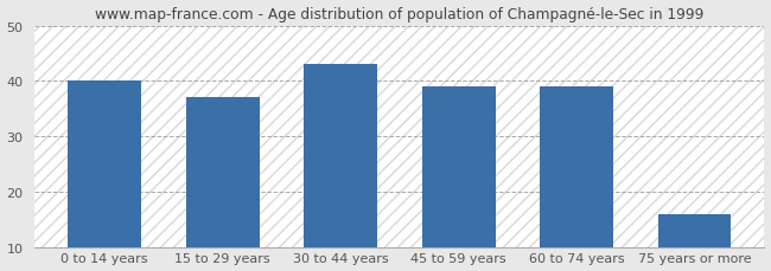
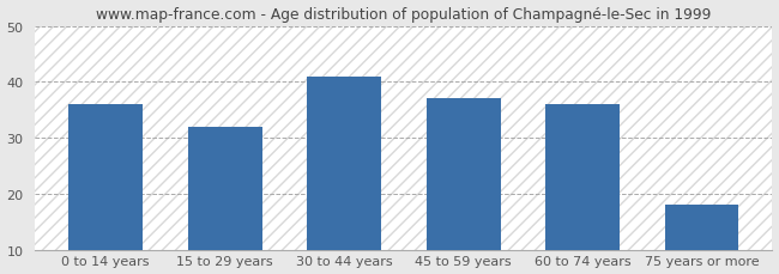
0 to 14 years: 40 -> 36
15 to 29 years: 37 -> 32
30 to 44 years: 43 -> 41
45 to 59 years: 39 -> 37
60 to 74 years: 39 -> 36
75 years or more: 16 -> 18
